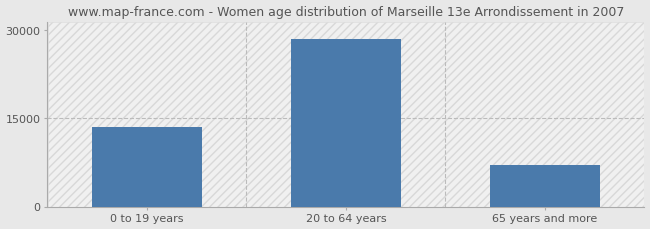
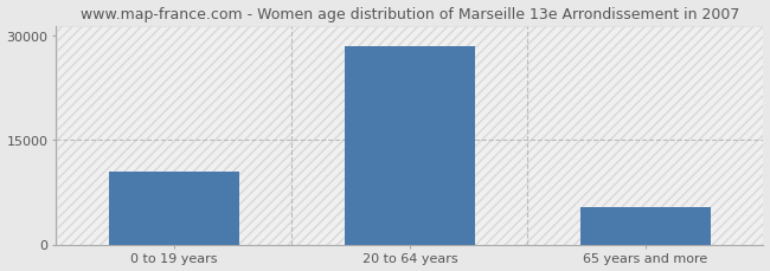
0 to 19 years: 13500 -> 10400
65 years and more: 7000 -> 5400
